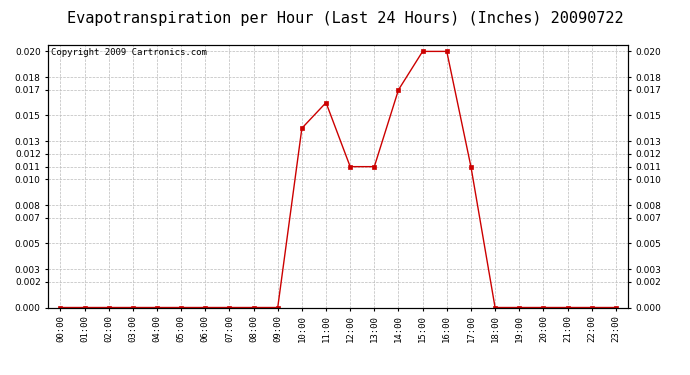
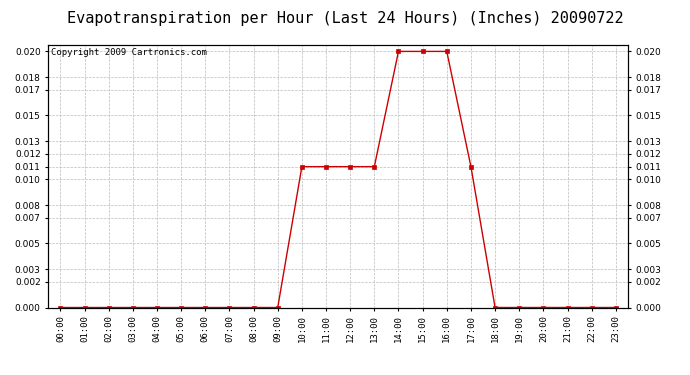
10:00: 0.014 -> 0.011
11:00: 0.016 -> 0.011
14:00: 0.017 -> 0.020
